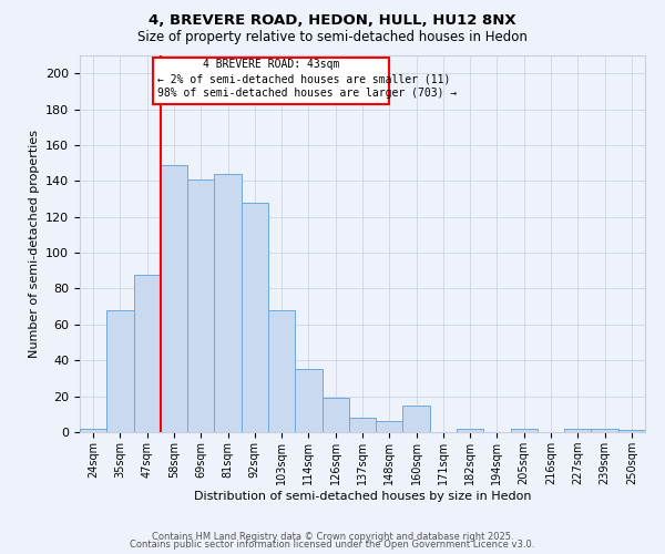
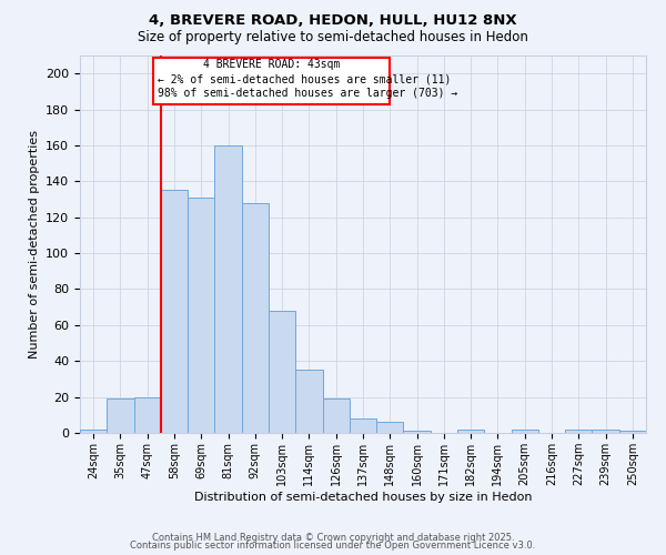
35sqm: 68 -> 19
47sqm: 88 -> 20
58sqm: 149 -> 135
69sqm: 141 -> 131
81sqm: 144 -> 160
160sqm: 15 -> 1
